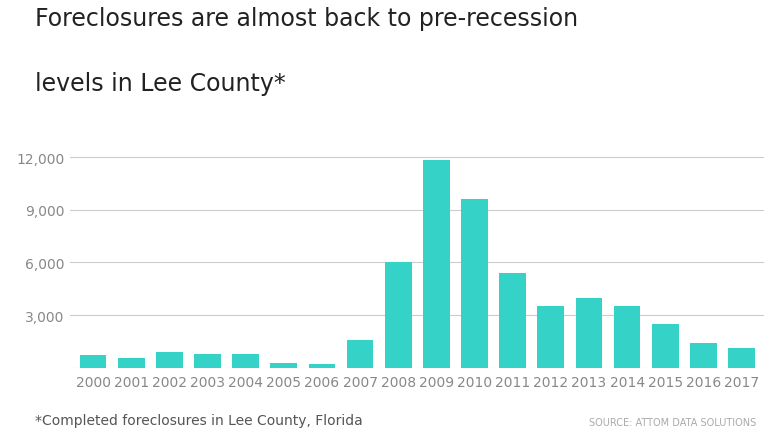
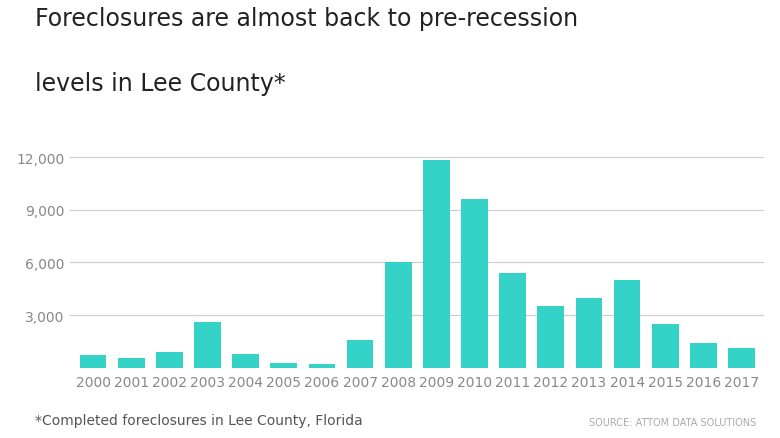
2003: 800 -> 2,600
2014: 3,500 -> 5,000
